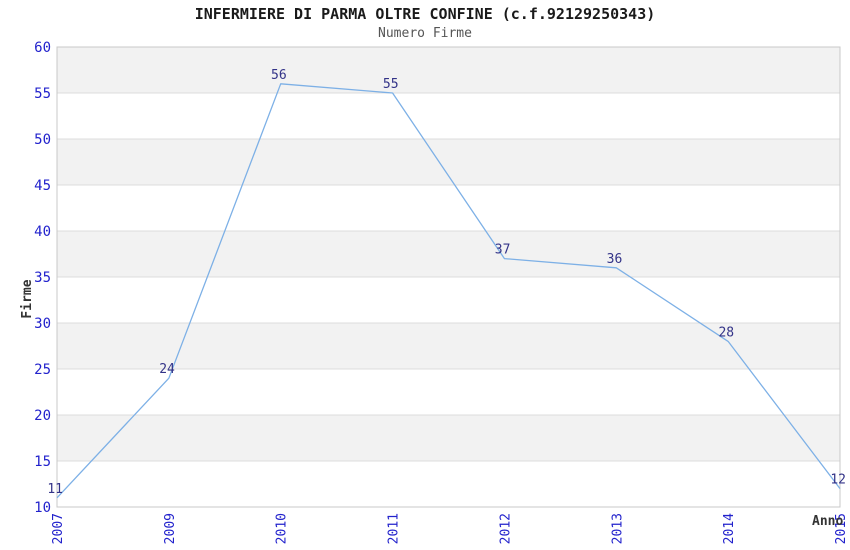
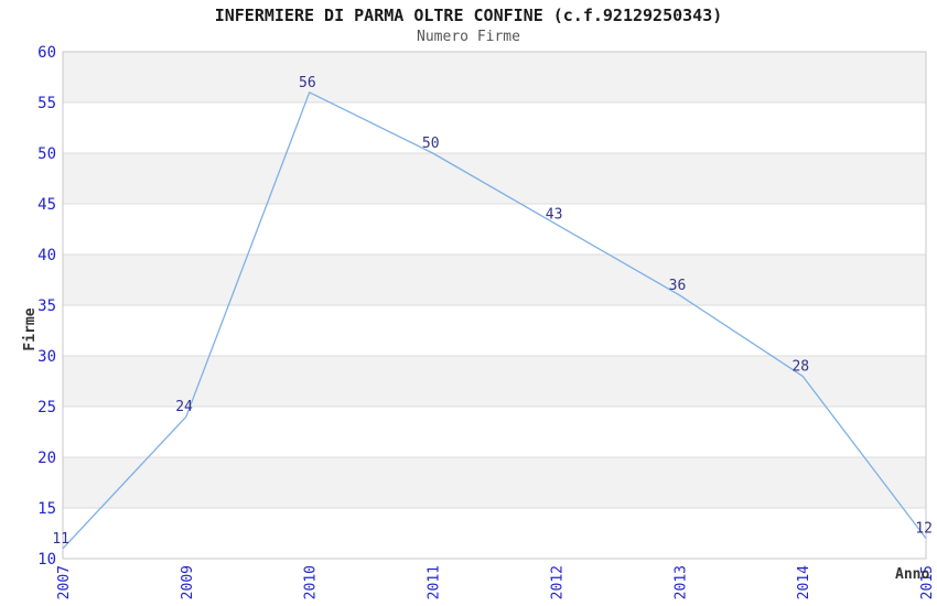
2011: 55 -> 50
2012: 37 -> 43
